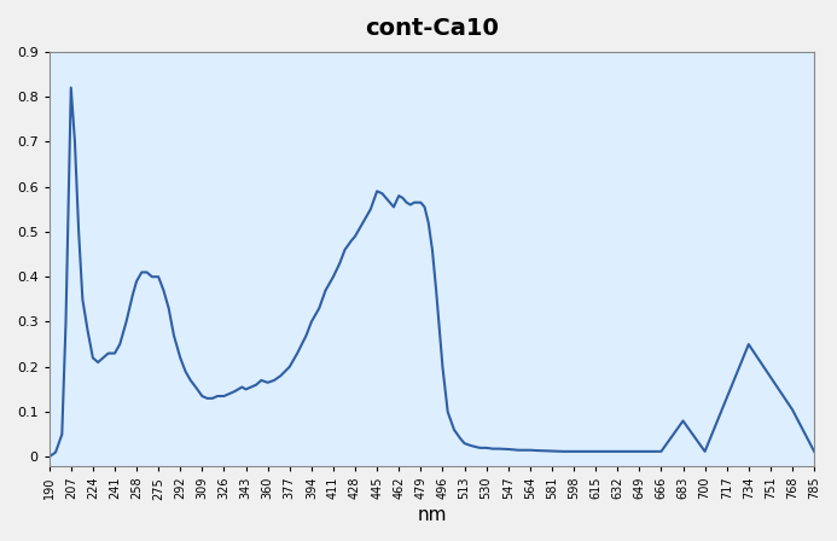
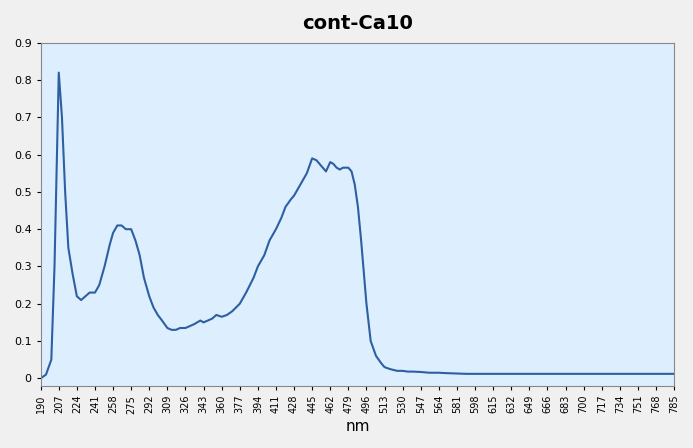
683: 0.080 -> 0.012
734: 0.250 -> 0.012
768: 0.105 -> 0.012
